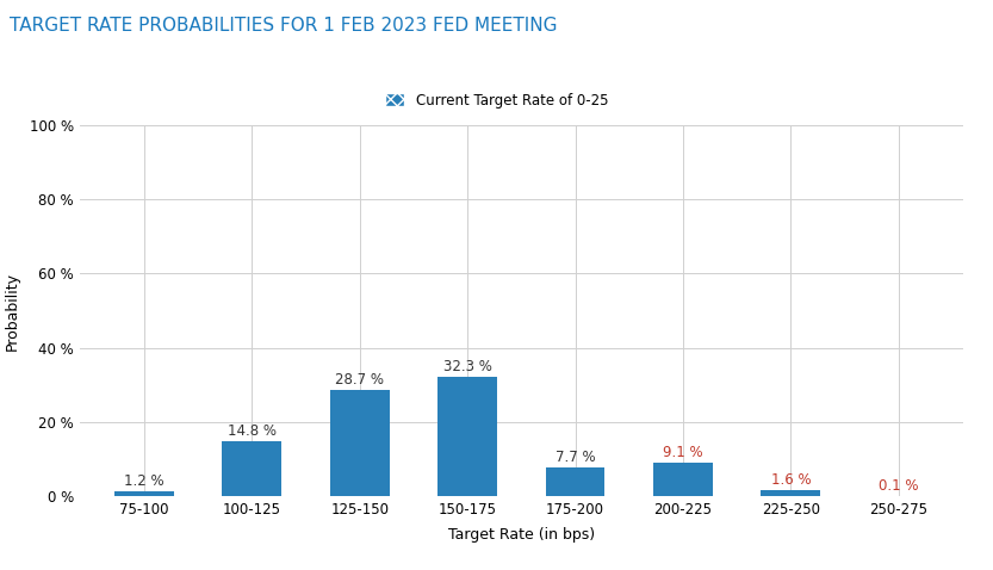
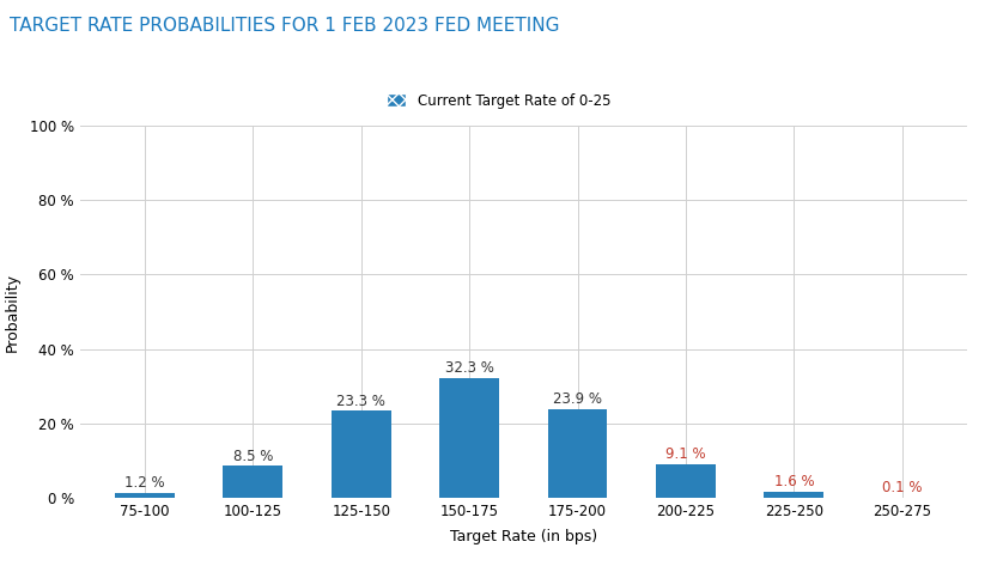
100-125: 14.8 -> 8.5
125-150: 28.7 -> 23.3
175-200: 7.7 -> 23.9
